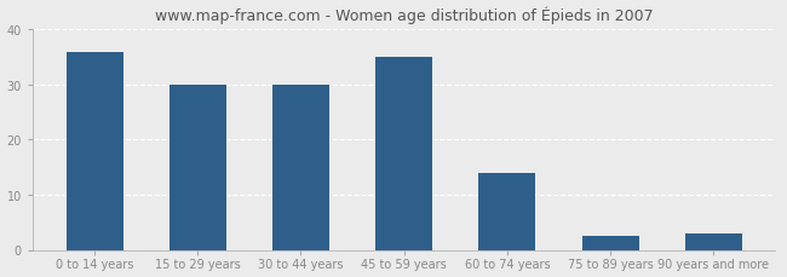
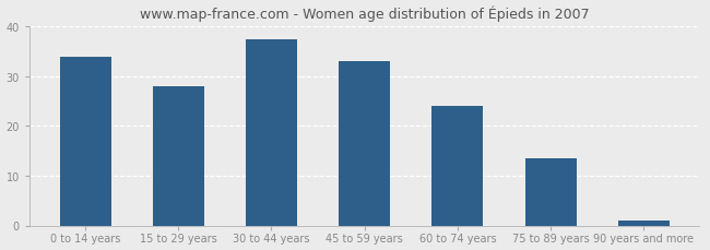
0 to 14 years: 36.0 -> 34.0
15 to 29 years: 30.0 -> 28.0
30 to 44 years: 30.0 -> 37.5
45 to 59 years: 35.0 -> 33.0
60 to 74 years: 14.0 -> 24.0
75 to 89 years: 2.5 -> 13.5
90 years and more: 3.0 -> 1.0
